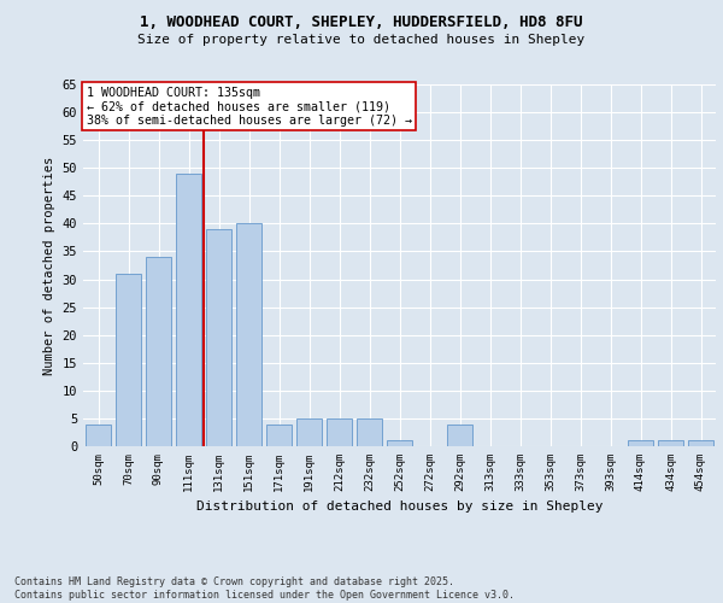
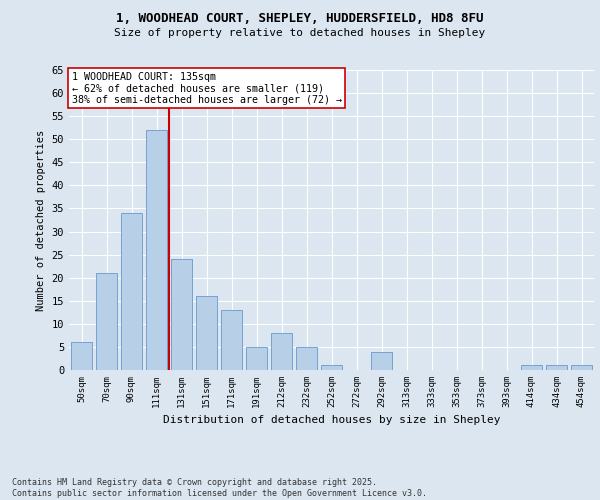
50sqm: 4 -> 6
70sqm: 31 -> 21
111sqm: 49 -> 52
131sqm: 39 -> 24
151sqm: 40 -> 16
171sqm: 4 -> 13
212sqm: 5 -> 8
